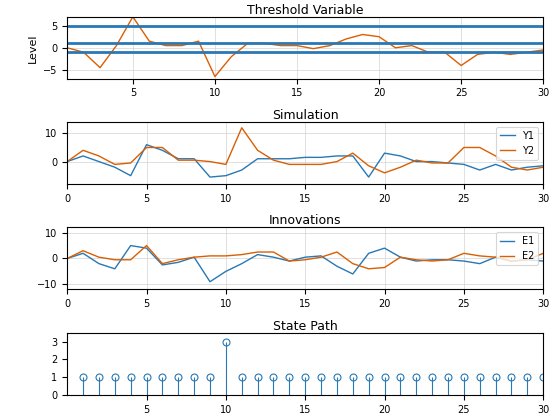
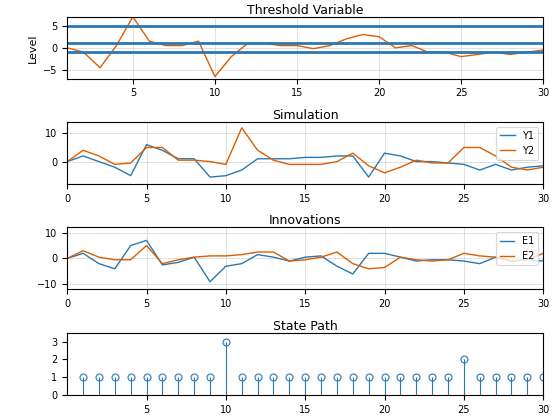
Threshold Variable/25: -4.0 -> -2.0
Innovations/E1/5: 4.0 -> 7.0
Innovations/E1/10: -5.0 -> -3.0
Innovations/E1/20: 4.0 -> 2.0
State Path/25: 1 -> 2
